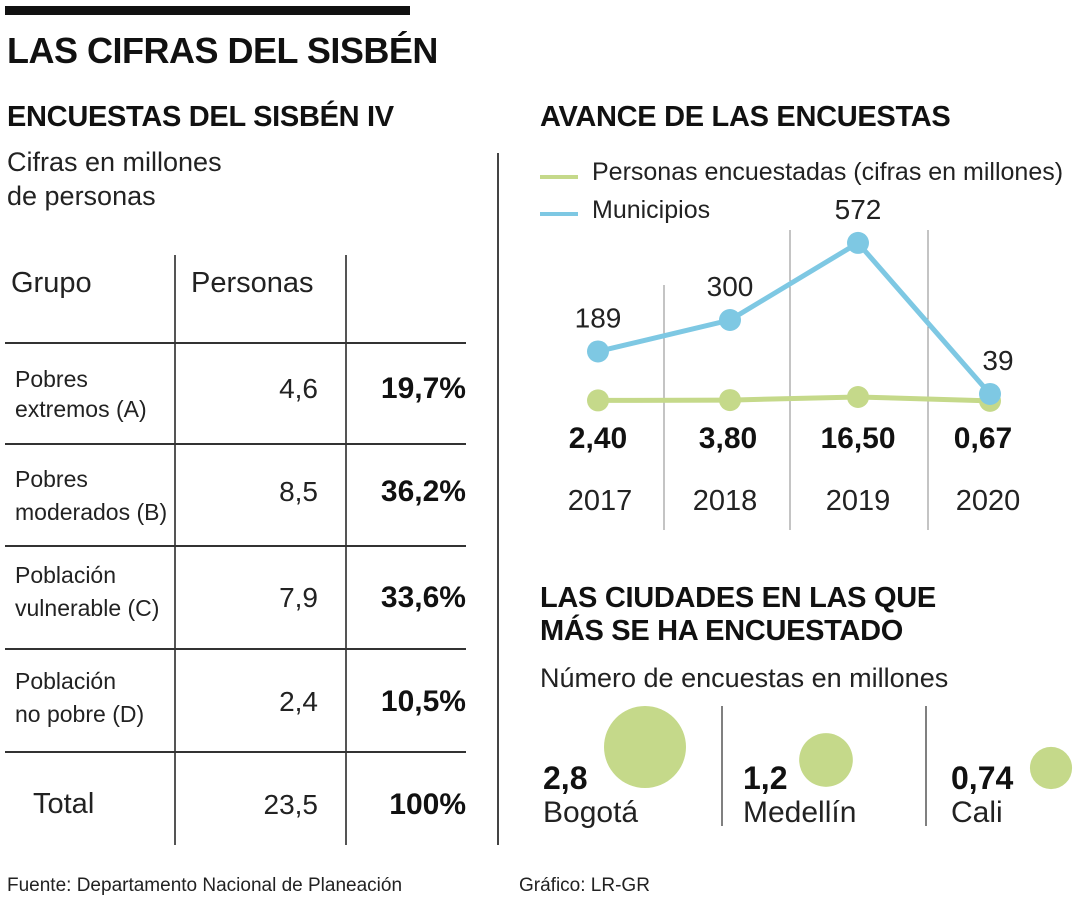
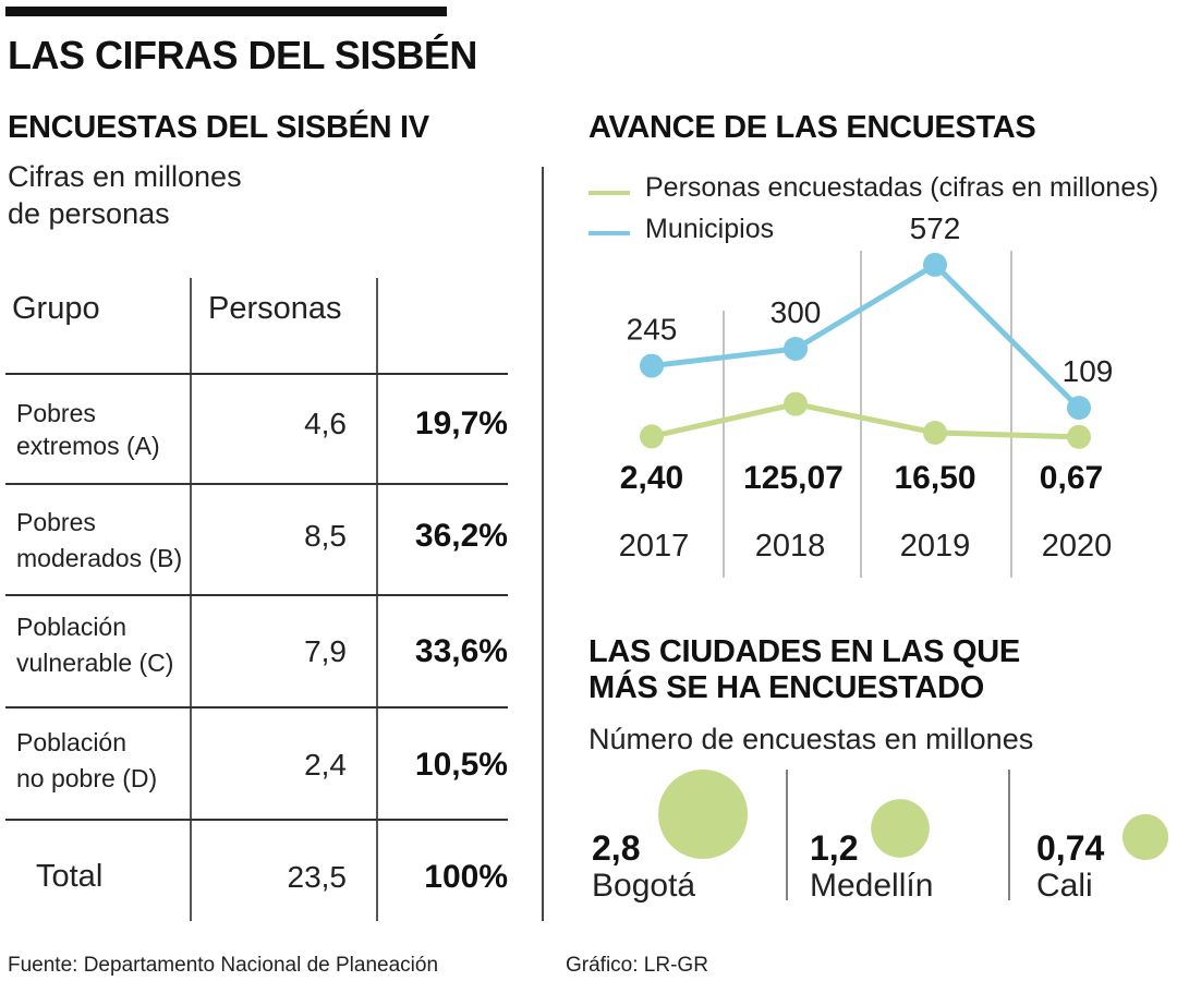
AVANCE DE LAS ENCUESTAS/Municipios/2017: 189 -> 245
AVANCE DE LAS ENCUESTAS/Personas encuestadas (cifras en millones)/2018: 3,80 -> 125,07
AVANCE DE LAS ENCUESTAS/Municipios/2020: 39 -> 109
